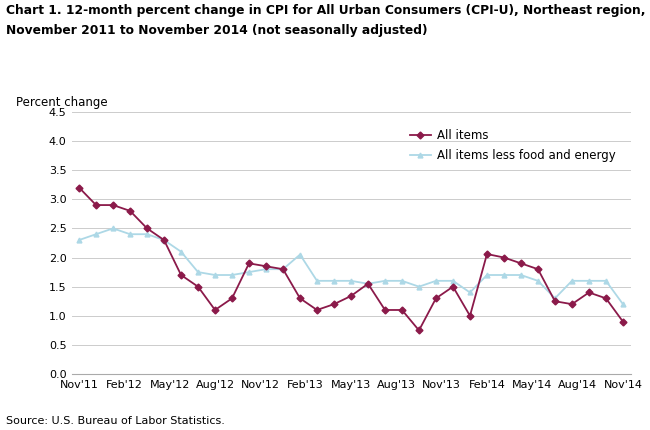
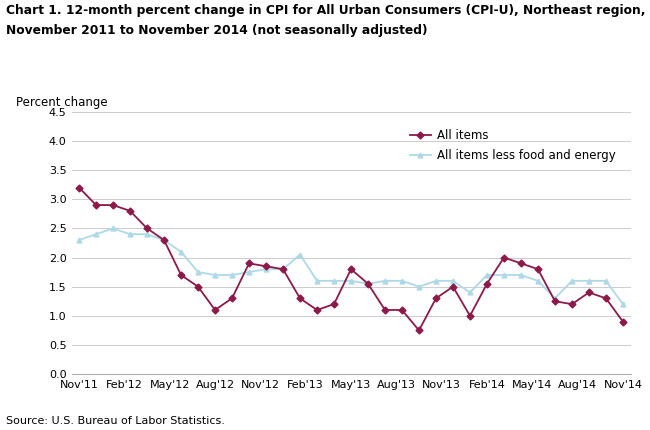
All items/May'13: 1.34 -> 1.80
All items/Feb'14: 2.06 -> 1.55
